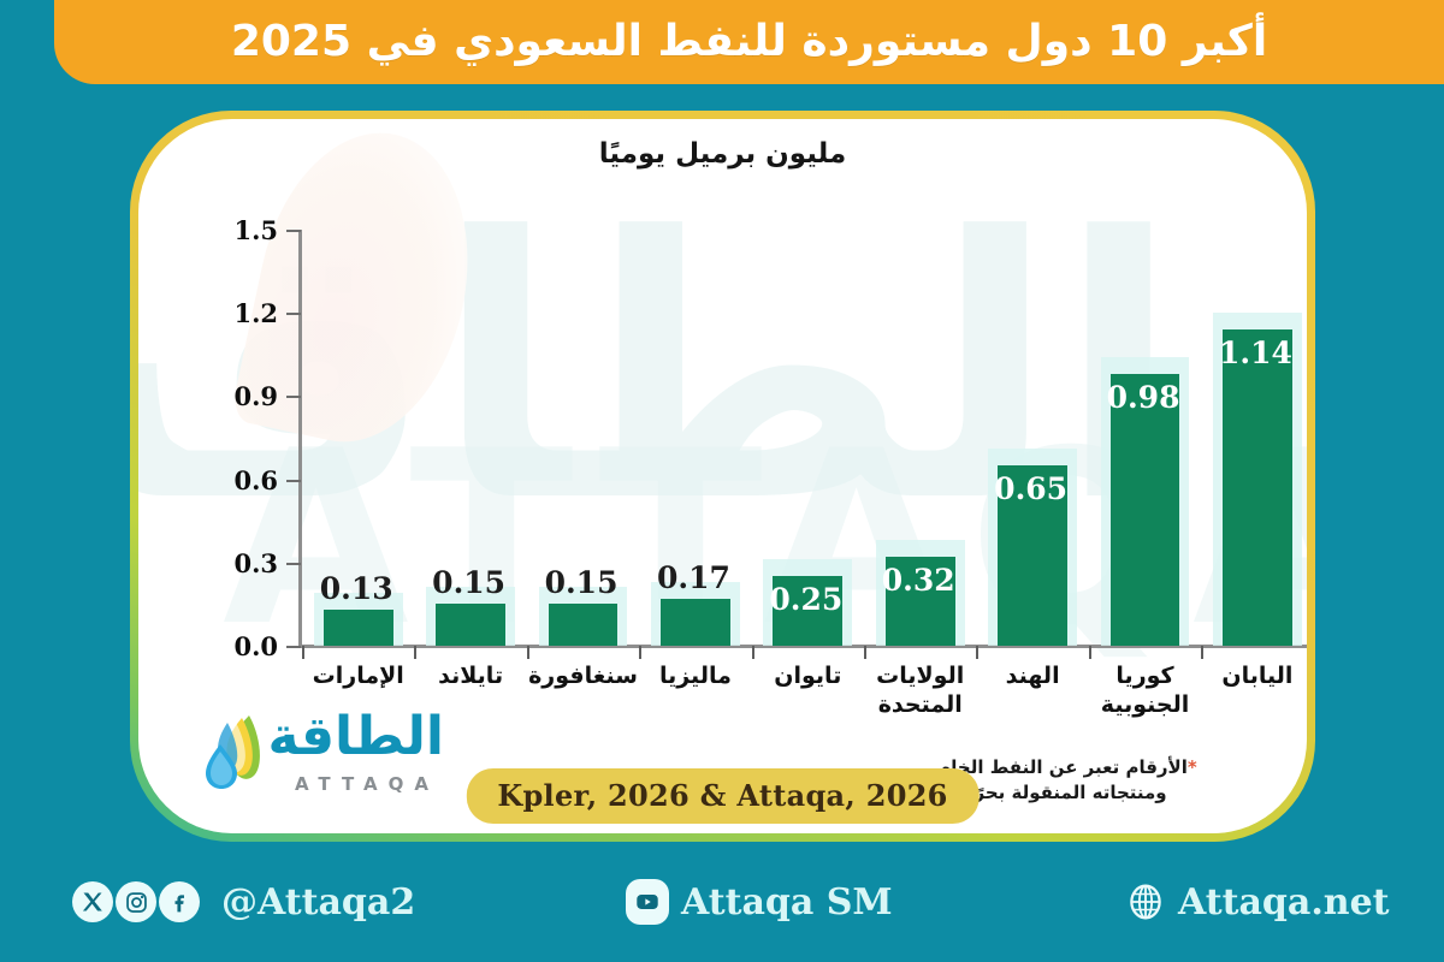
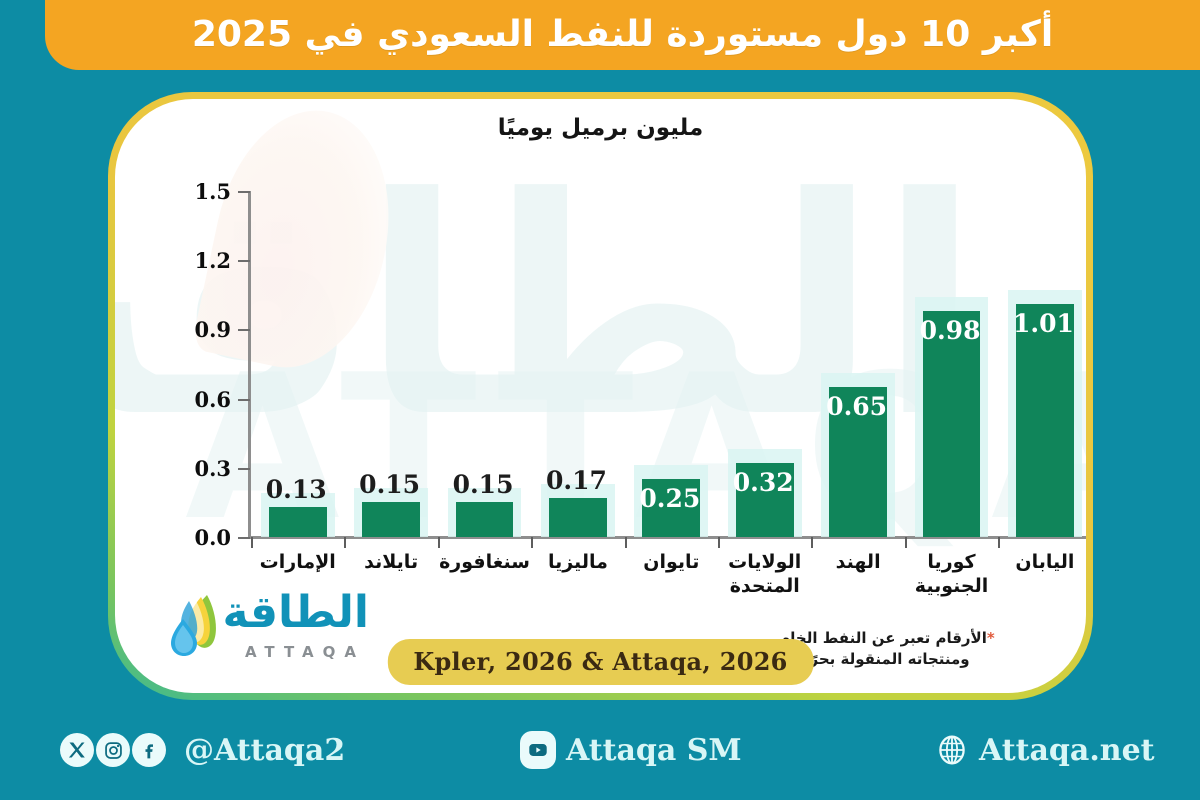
اليابان: 1.14 -> 1.01
